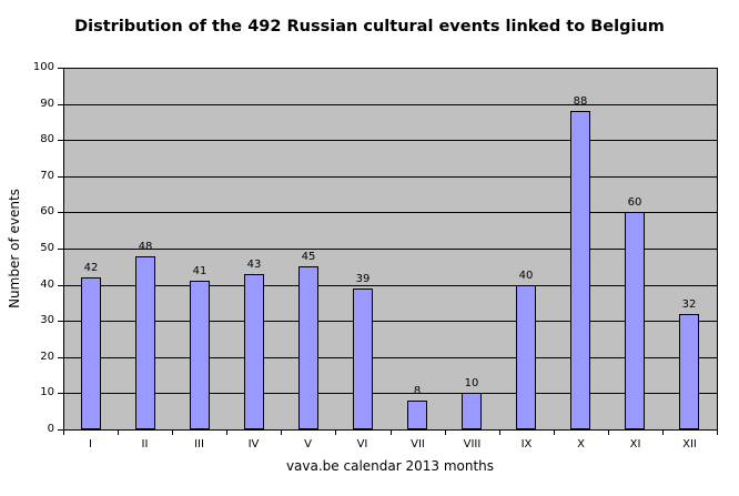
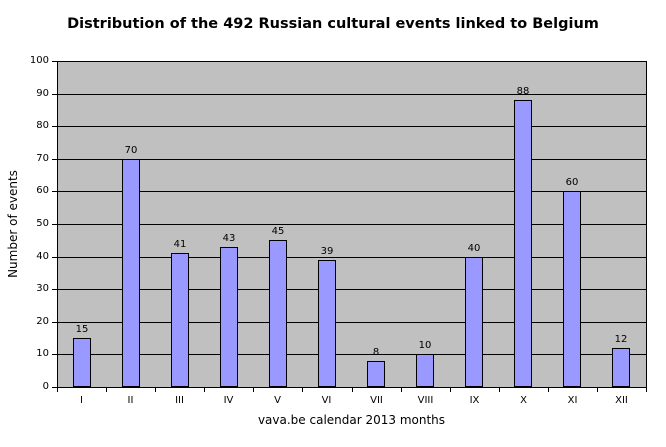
I: 42 -> 15
II: 48 -> 70
XII: 32 -> 12
